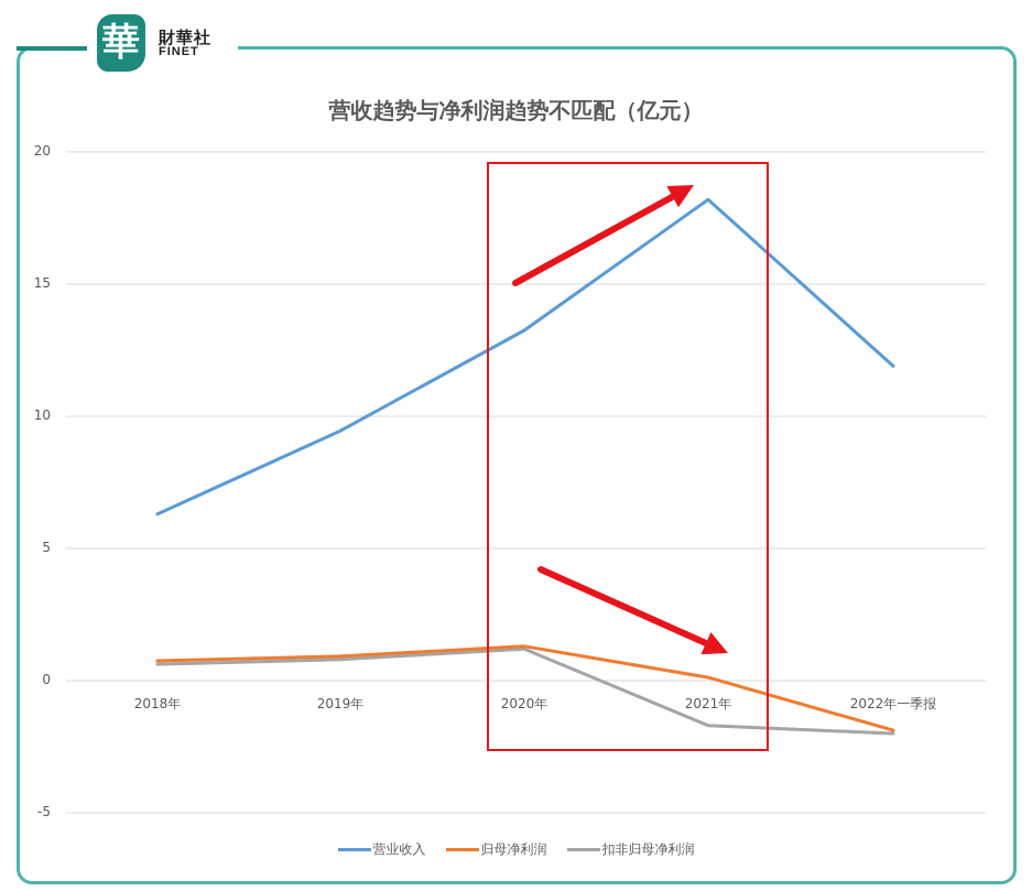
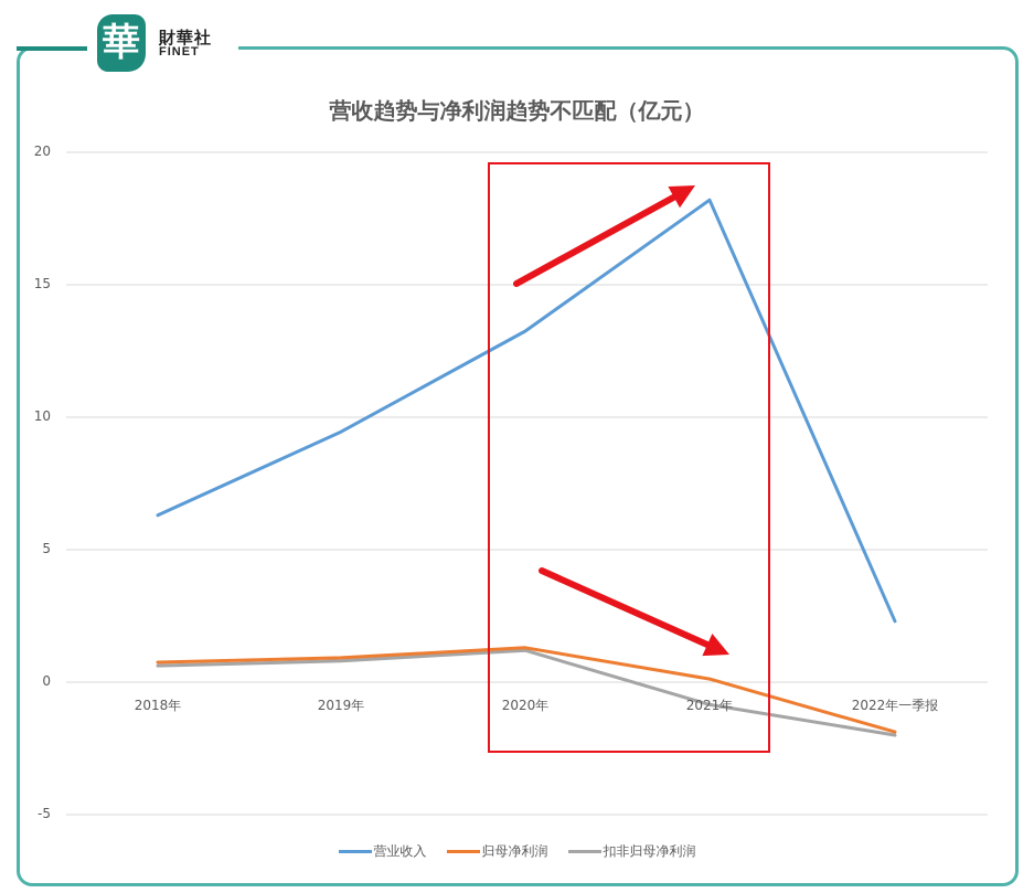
扣非归母净利润/2021年: -1.7 -> -0.8
营业收入/2022年一季报: 11.9 -> 2.3
